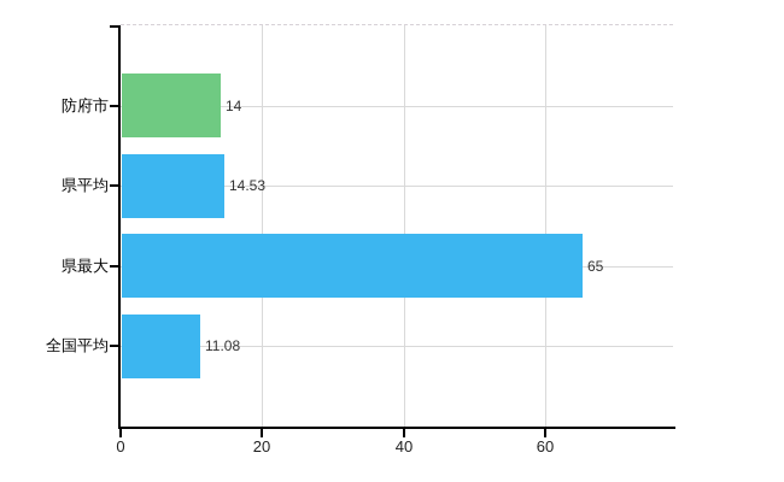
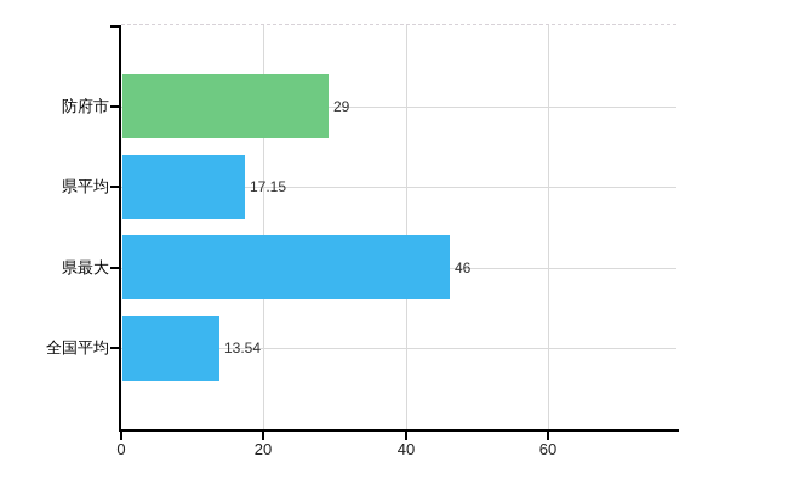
防府市: 14 -> 29
県平均: 14.53 -> 17.15
県最大: 65 -> 46
全国平均: 11.08 -> 13.54
